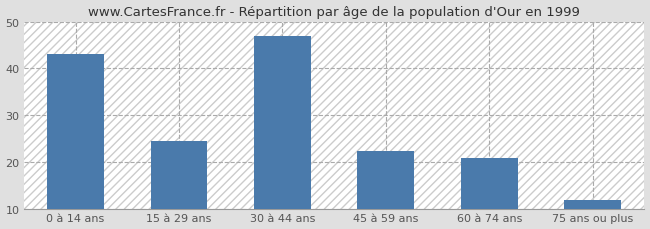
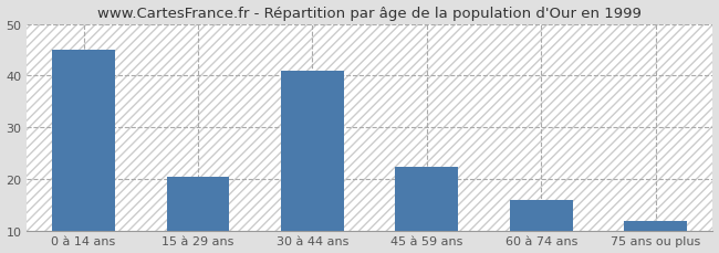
0 à 14 ans: 43.0 -> 45.0
15 à 29 ans: 24.5 -> 20.5
30 à 44 ans: 47.0 -> 41.0
60 à 74 ans: 21.0 -> 16.0
